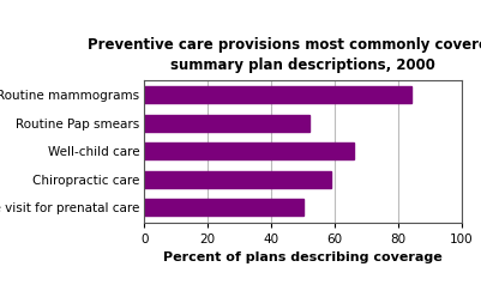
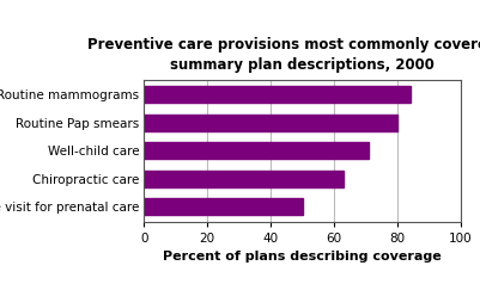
Routine Pap smears: 52 -> 80
Well-child care: 66 -> 71
Chiropractic care: 59 -> 63
